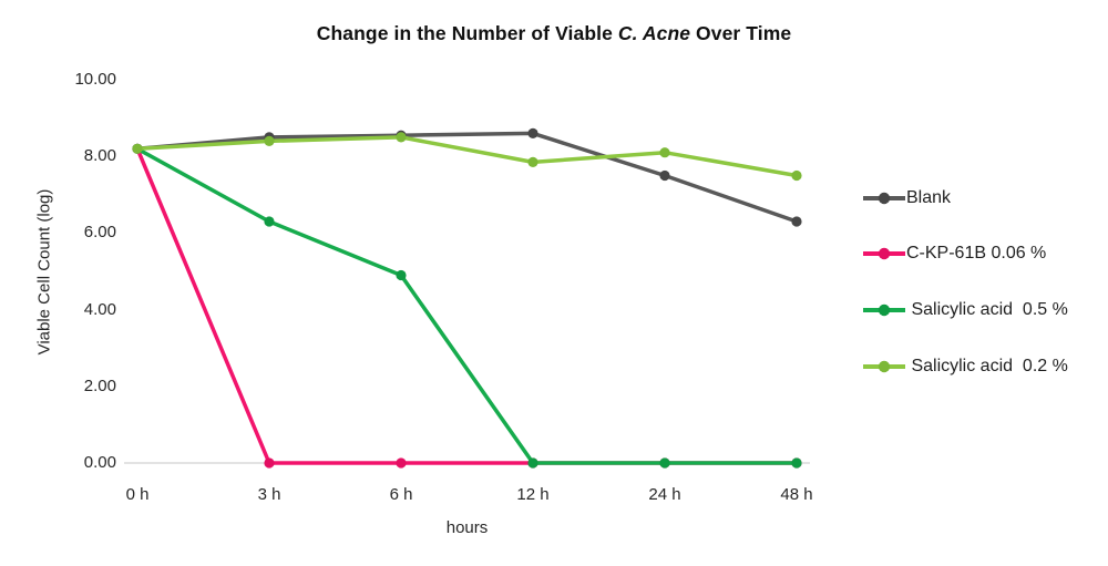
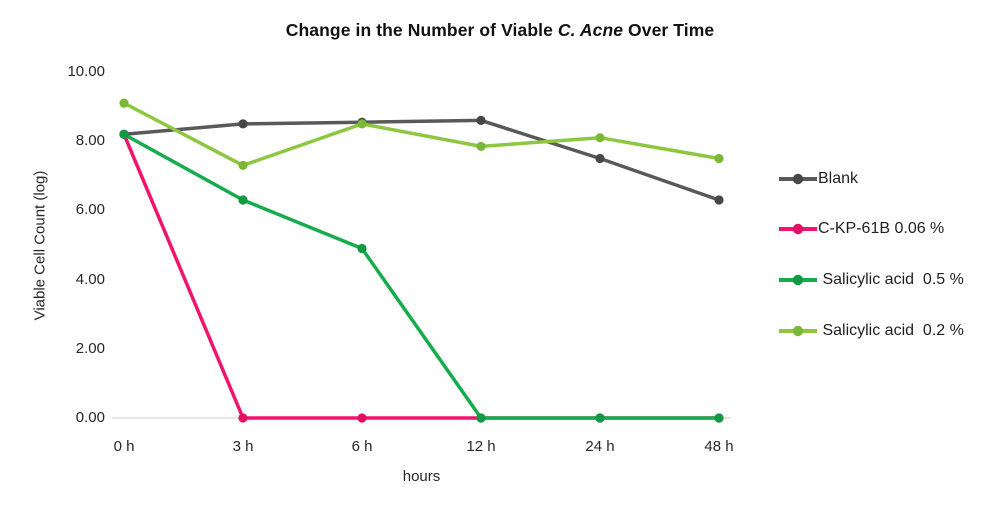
Salicylic acid 0.2 %/0 h: 8.2 -> 9.1
Salicylic acid 0.2 %/3 h: 8.4 -> 7.3
